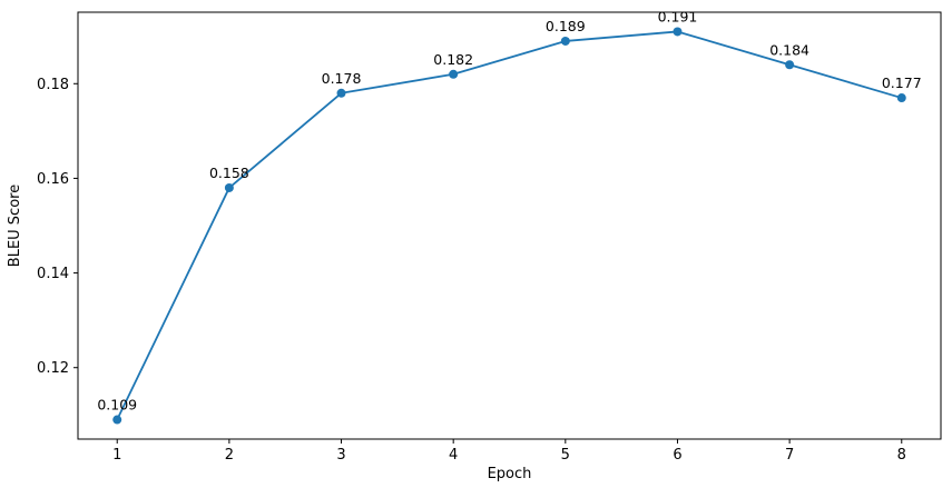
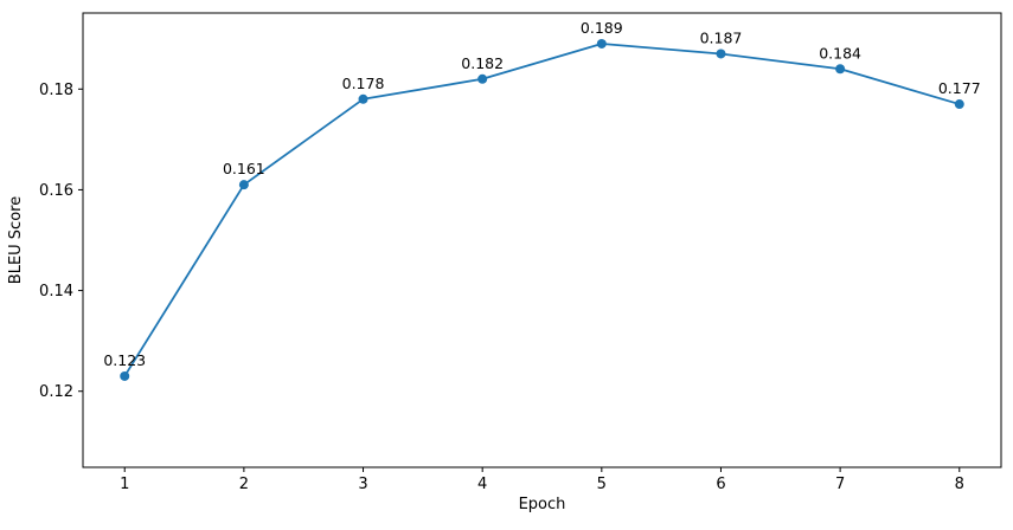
1: 0.109 -> 0.123
2: 0.158 -> 0.161
6: 0.191 -> 0.187
